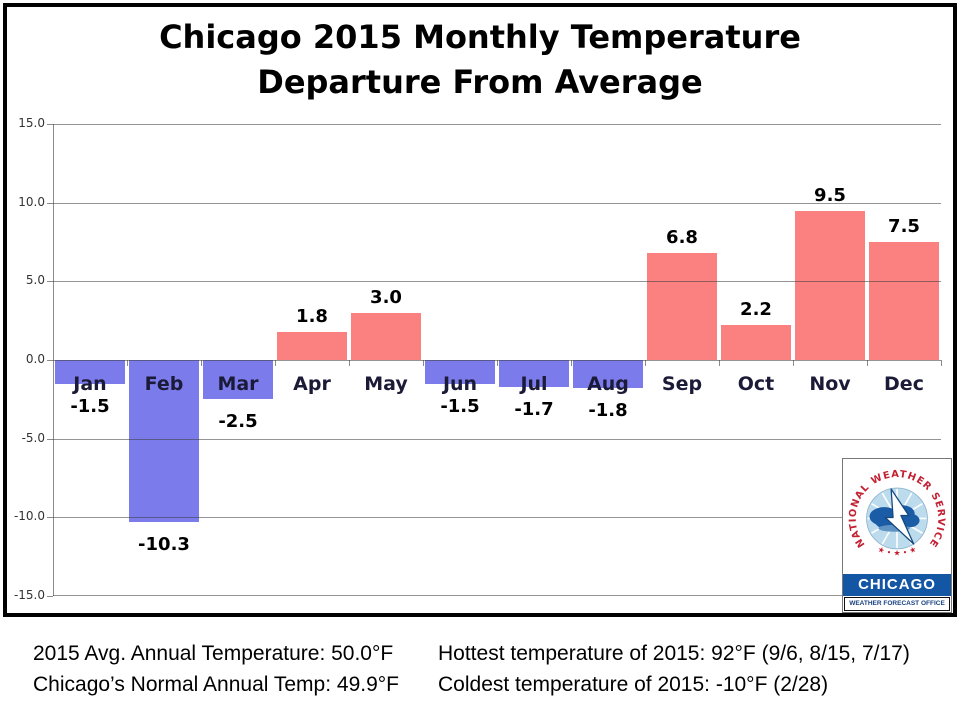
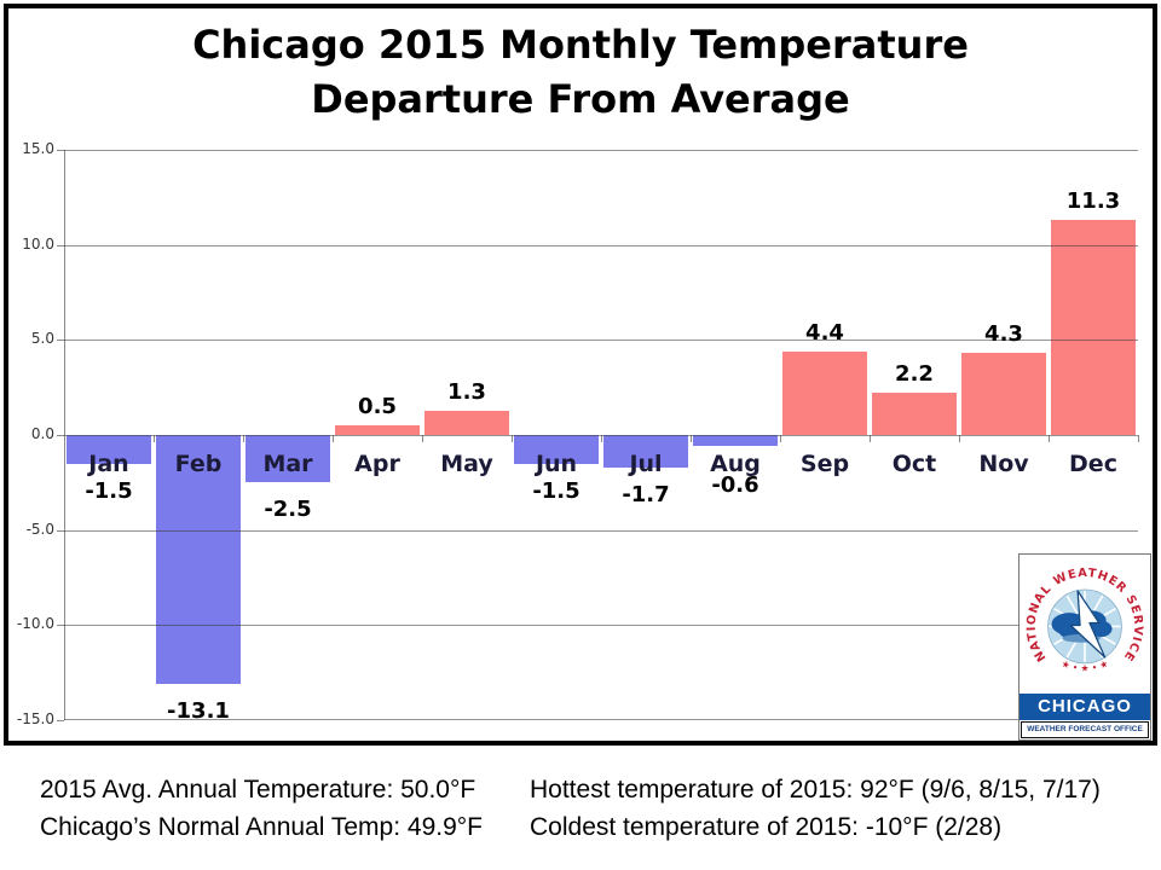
Feb: -10.3 -> -13.1
Apr: 1.8 -> 0.5
May: 3.0 -> 1.3
Aug: -1.8 -> -0.6
Sep: 6.8 -> 4.4
Nov: 9.5 -> 4.3
Dec: 7.5 -> 11.3
